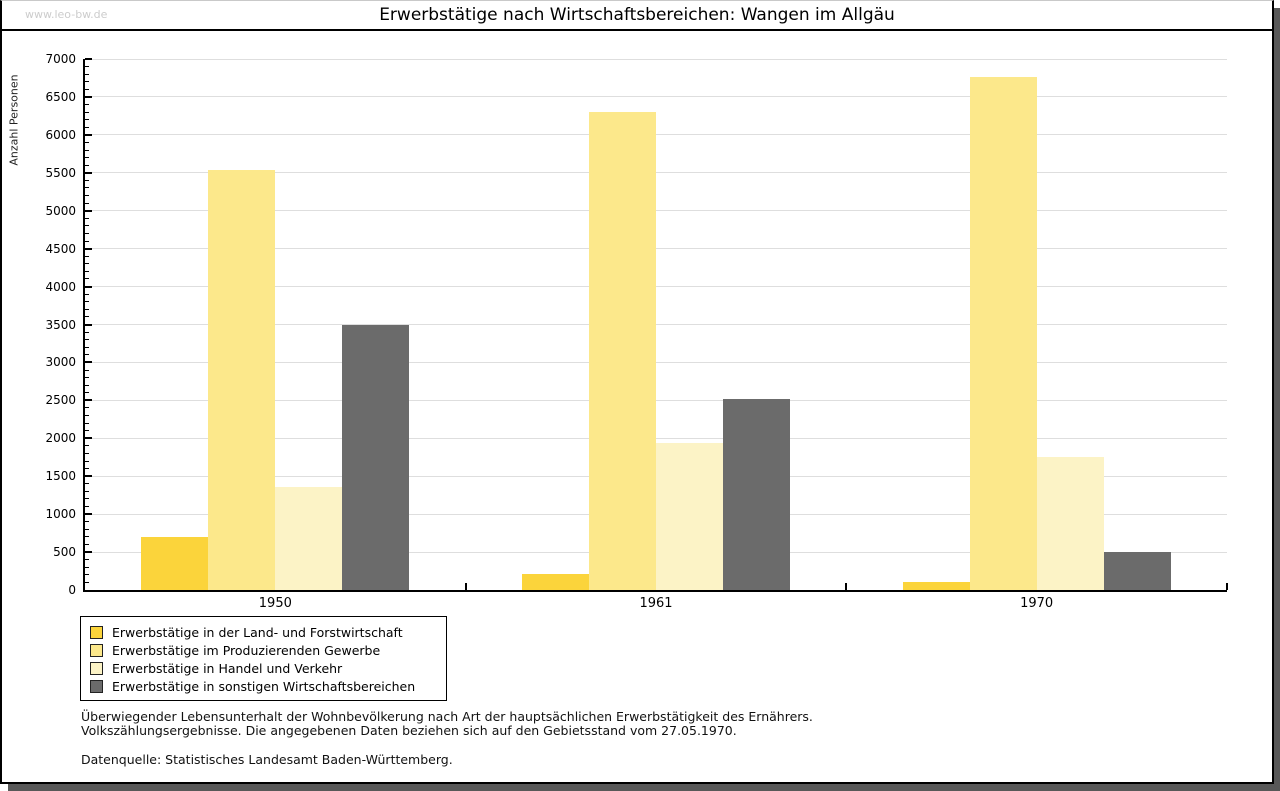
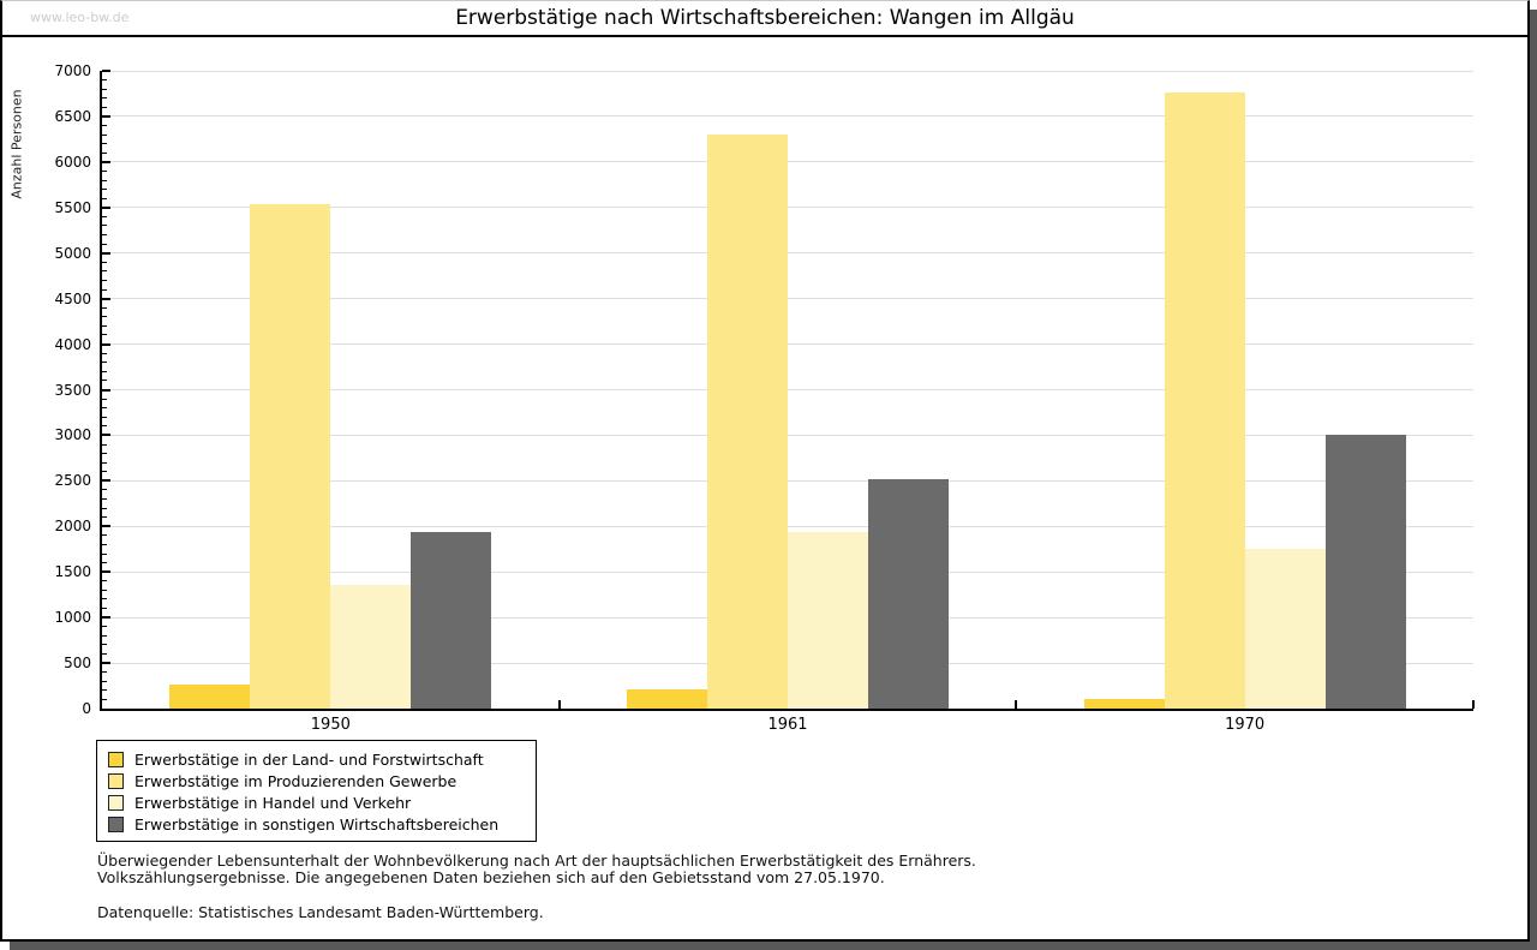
Erwerbstätige in der Land- und Forstwirtschaft/1950: 700 -> 300
Erwerbstätige in sonstigen Wirtschaftsbereichen/1950: 3500 -> 1900
Erwerbstätige in sonstigen Wirtschaftsbereichen/1970: 500 -> 3000
